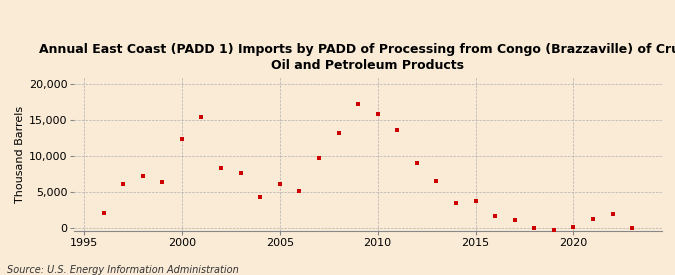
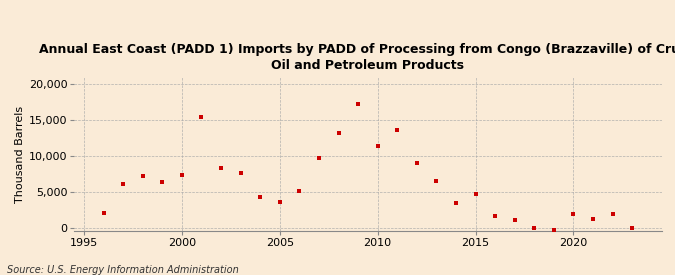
2000: 12,400 -> 7,400
2005: 6,200 -> 3,600
2010: 15,800 -> 11,400
2015: 3,700 -> 4,800
2020: 100 -> 2,000
